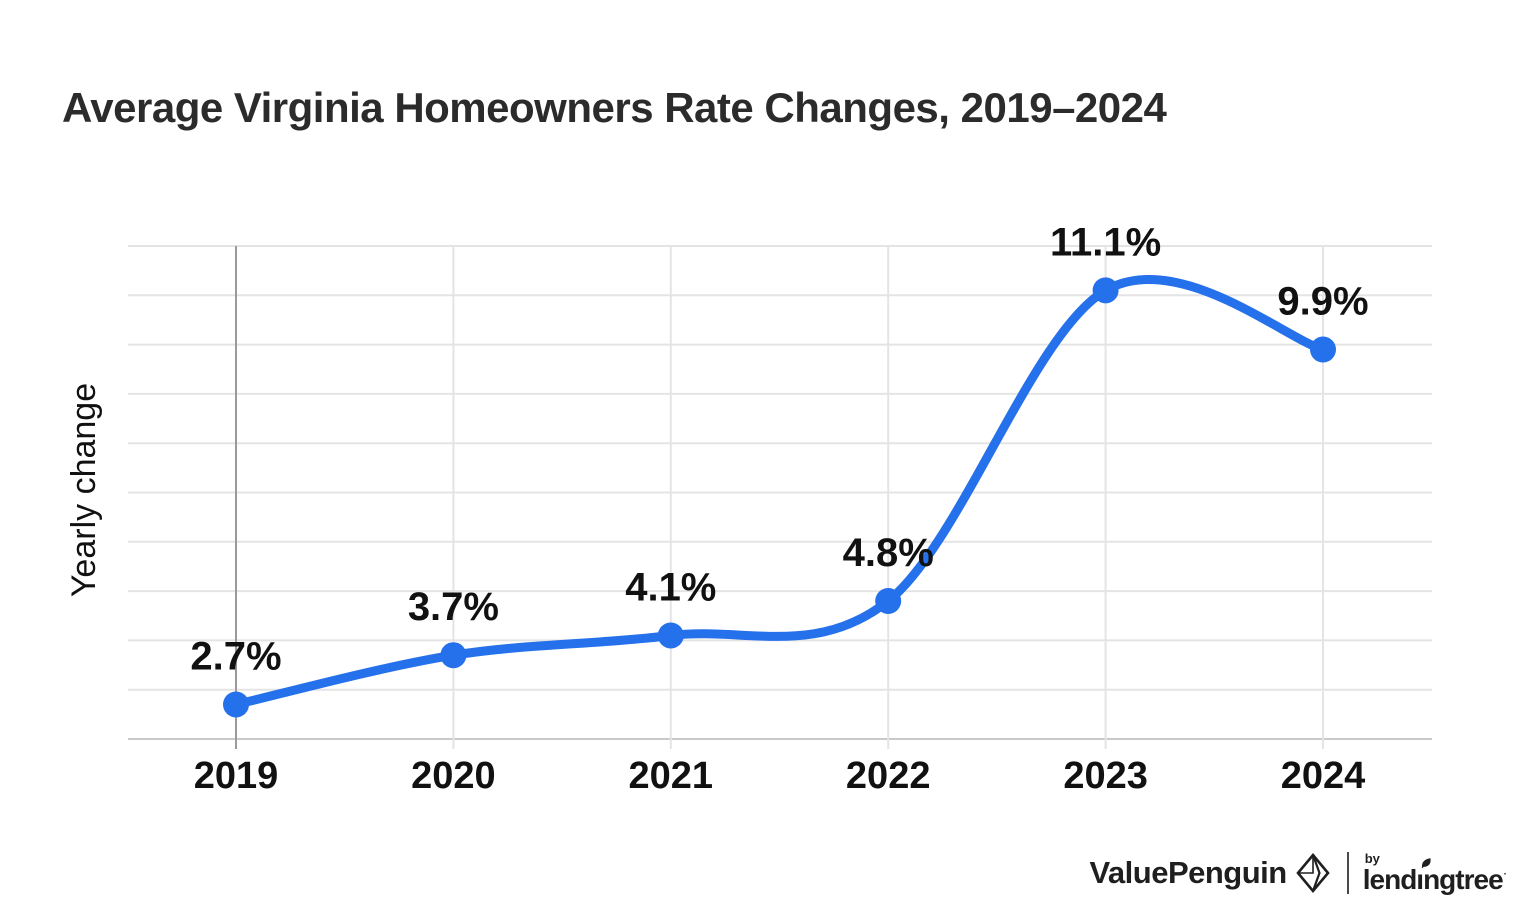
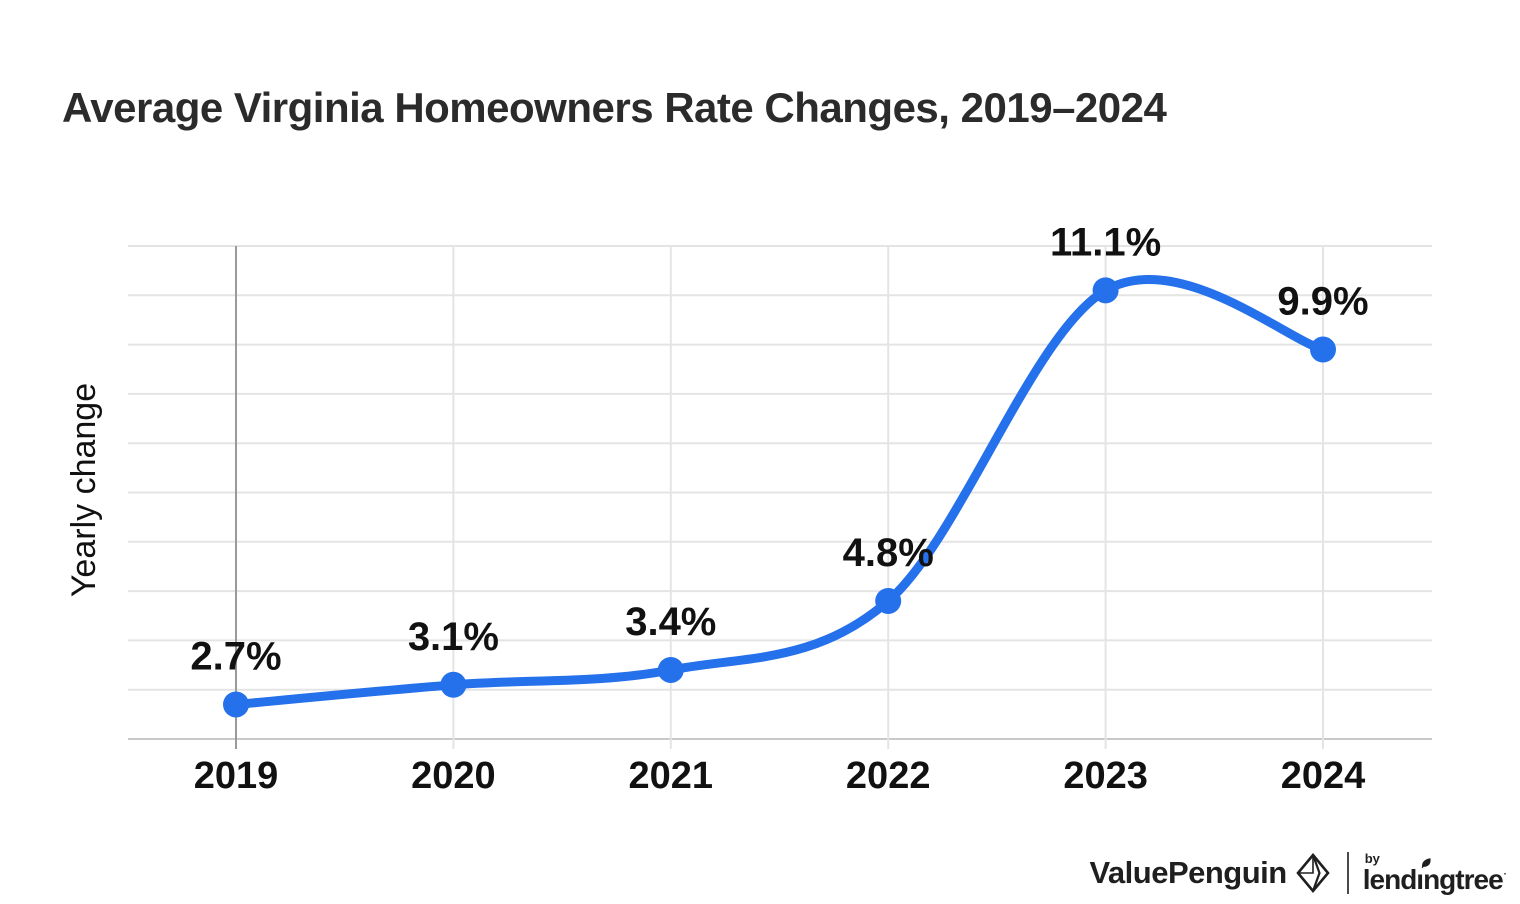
2020: 3.7% -> 3.1%
2021: 4.1% -> 3.4%
